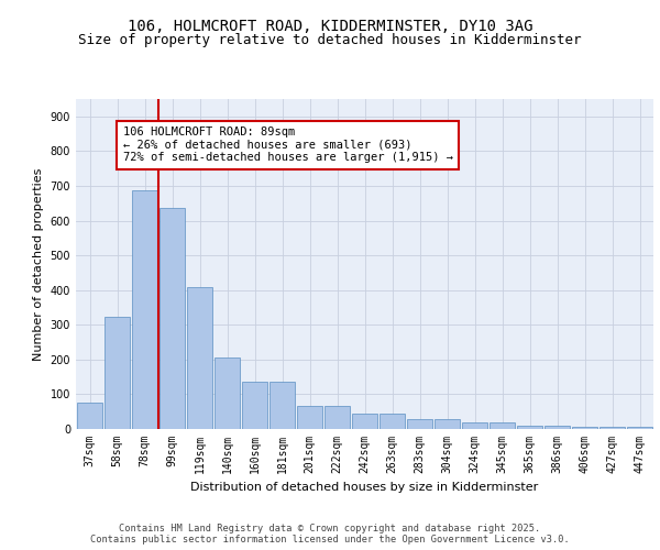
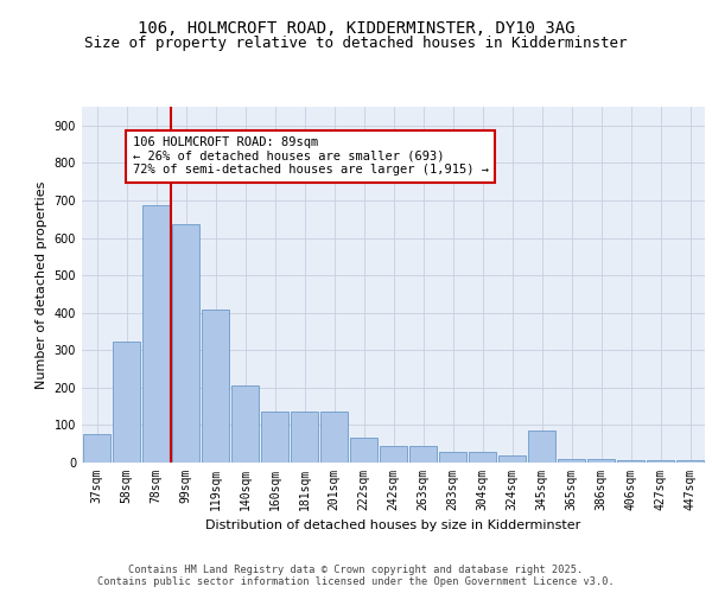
201sqm: 68 -> 135
345sqm: 18 -> 85
